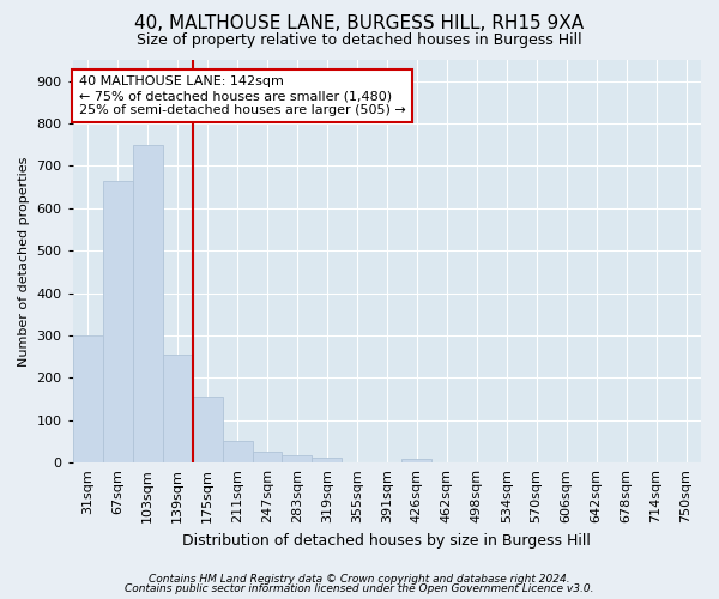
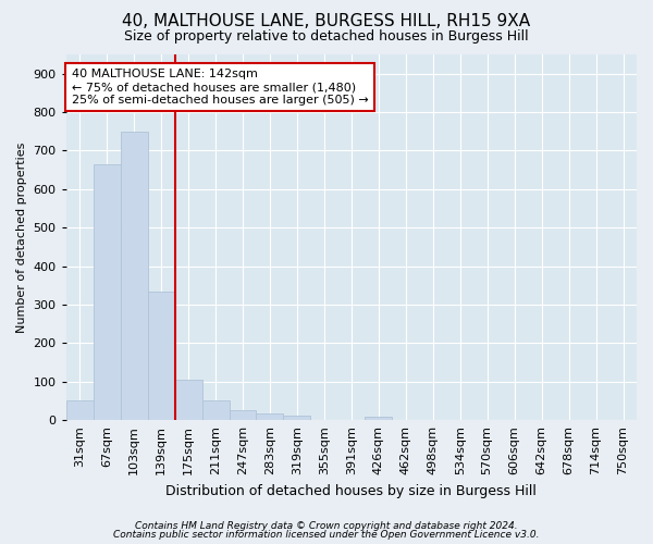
31sqm: 300 -> 50
139sqm: 255 -> 335
175sqm: 155 -> 105
